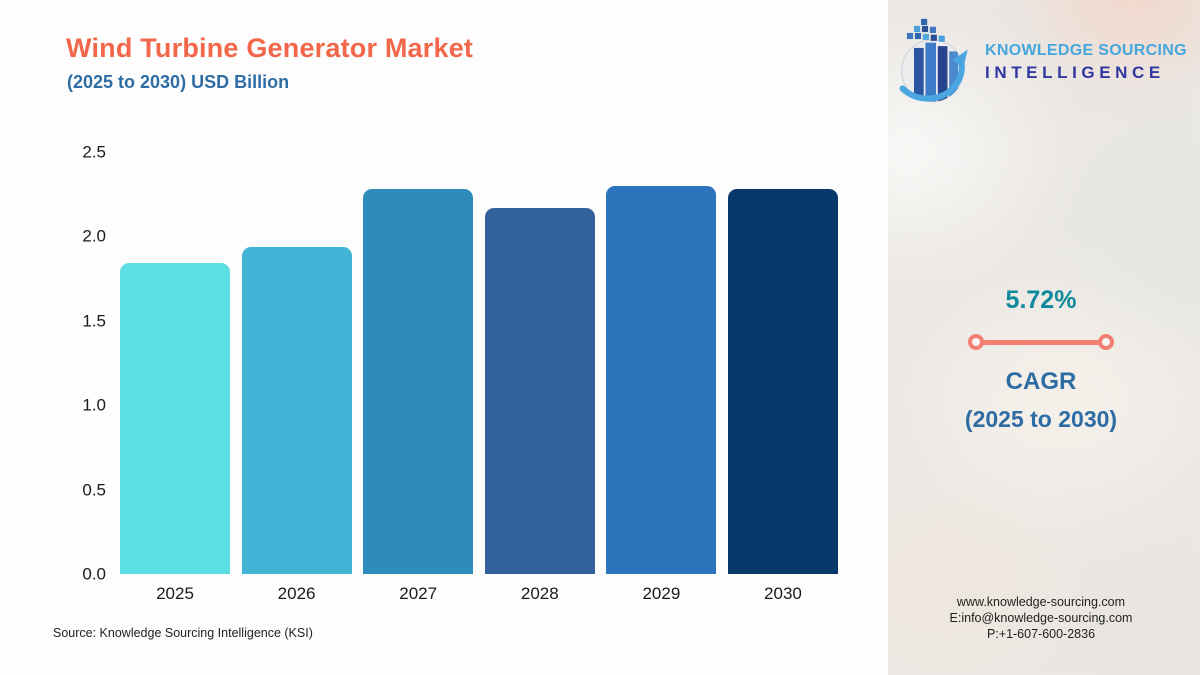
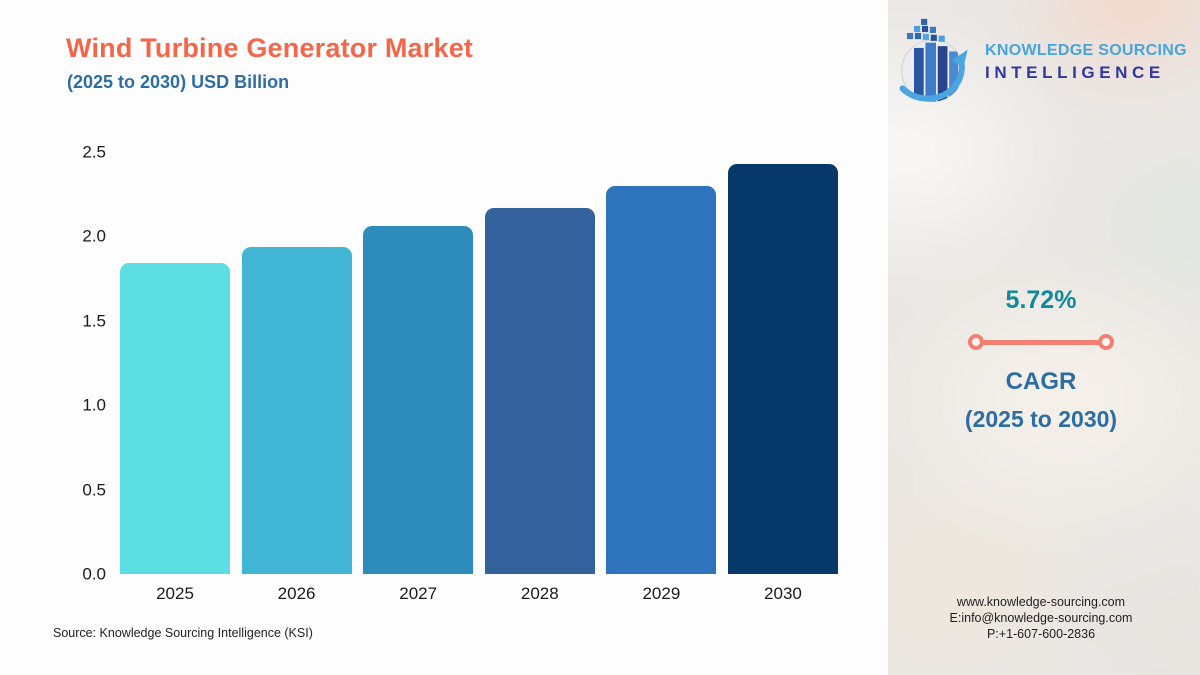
2027: 2.28 -> 2.06
2030: 2.28 -> 2.43
